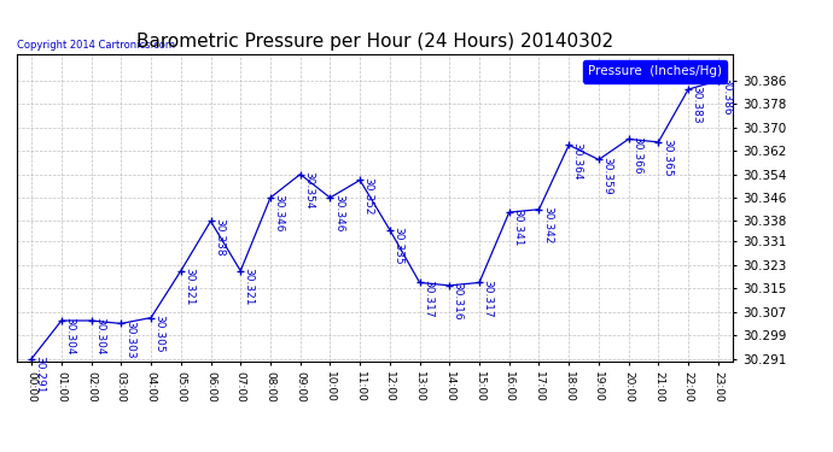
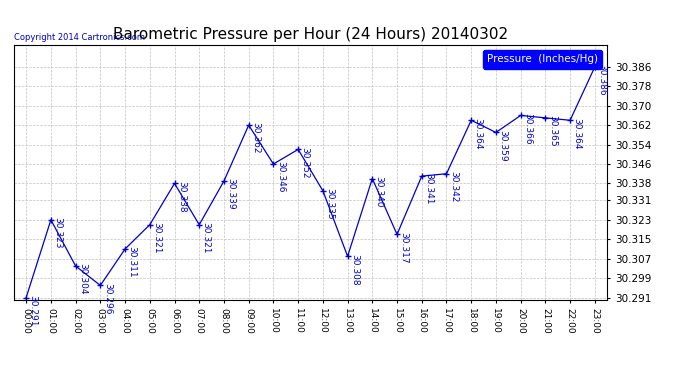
01:00: 30.304 -> 30.323
03:00: 30.303 -> 30.296
04:00: 30.305 -> 30.311
08:00: 30.346 -> 30.339
09:00: 30.354 -> 30.362
13:00: 30.317 -> 30.308
14:00: 30.316 -> 30.340
22:00: 30.383 -> 30.364
